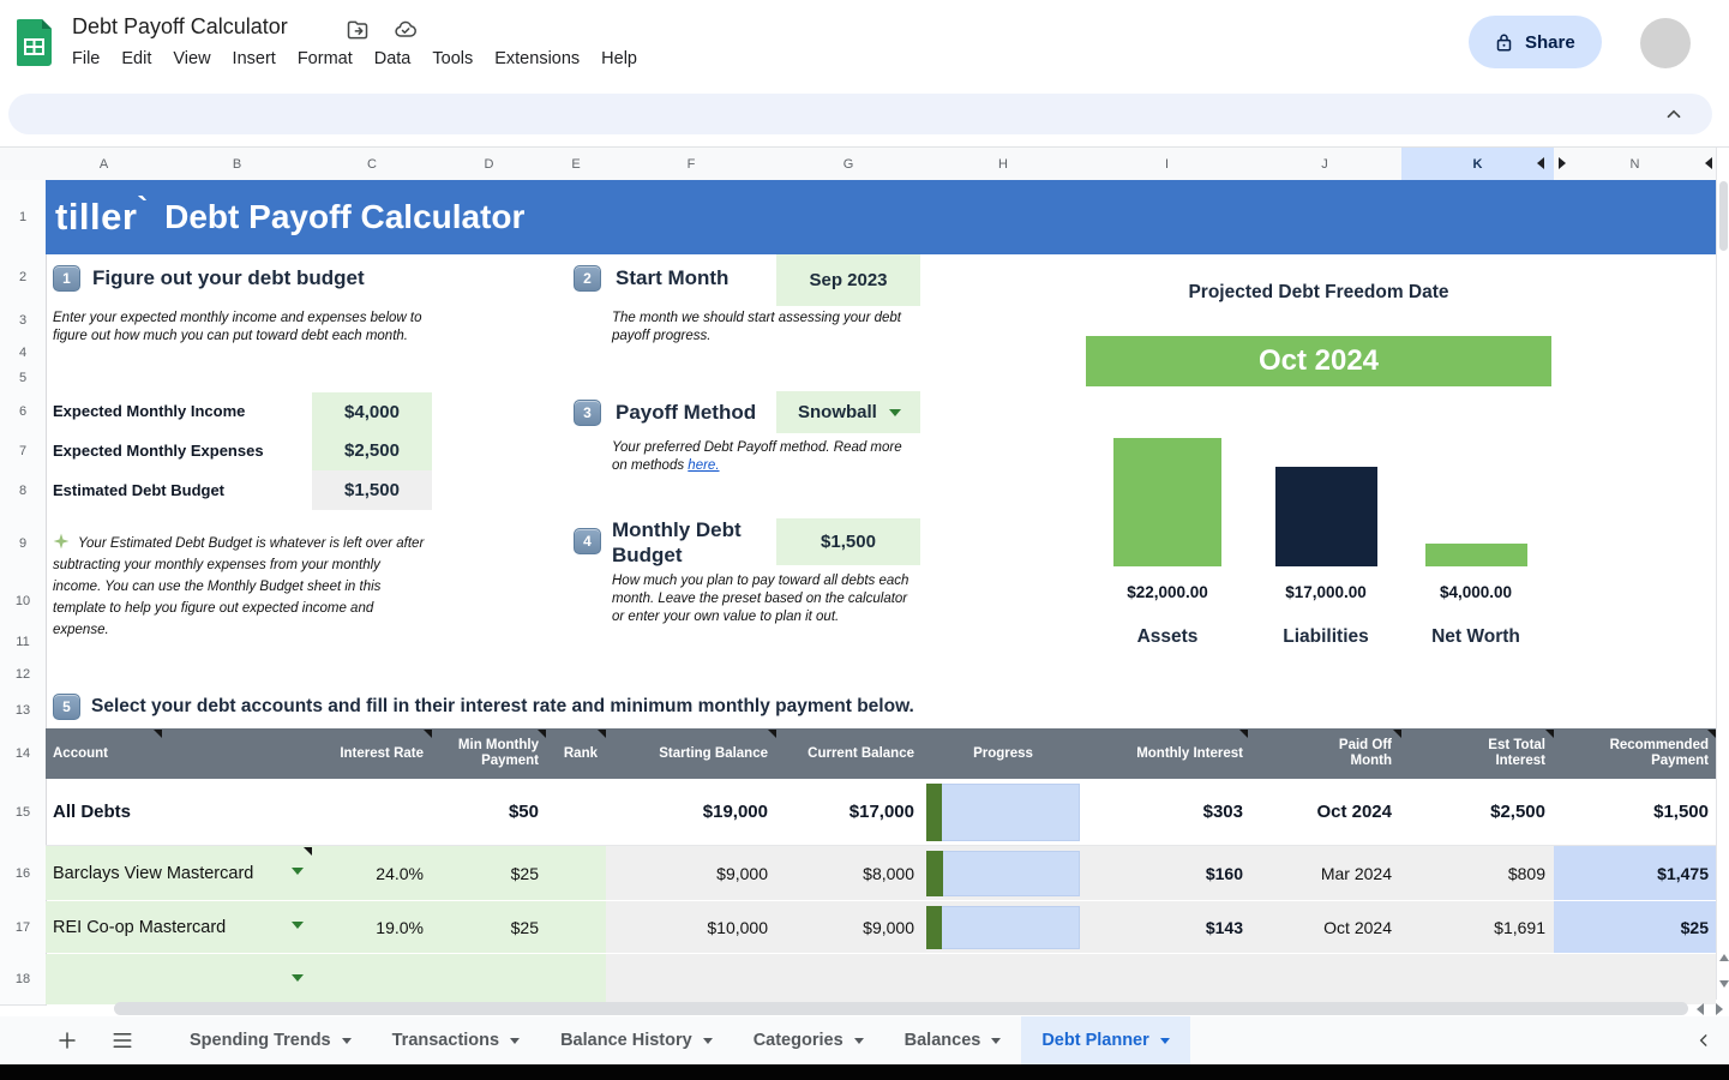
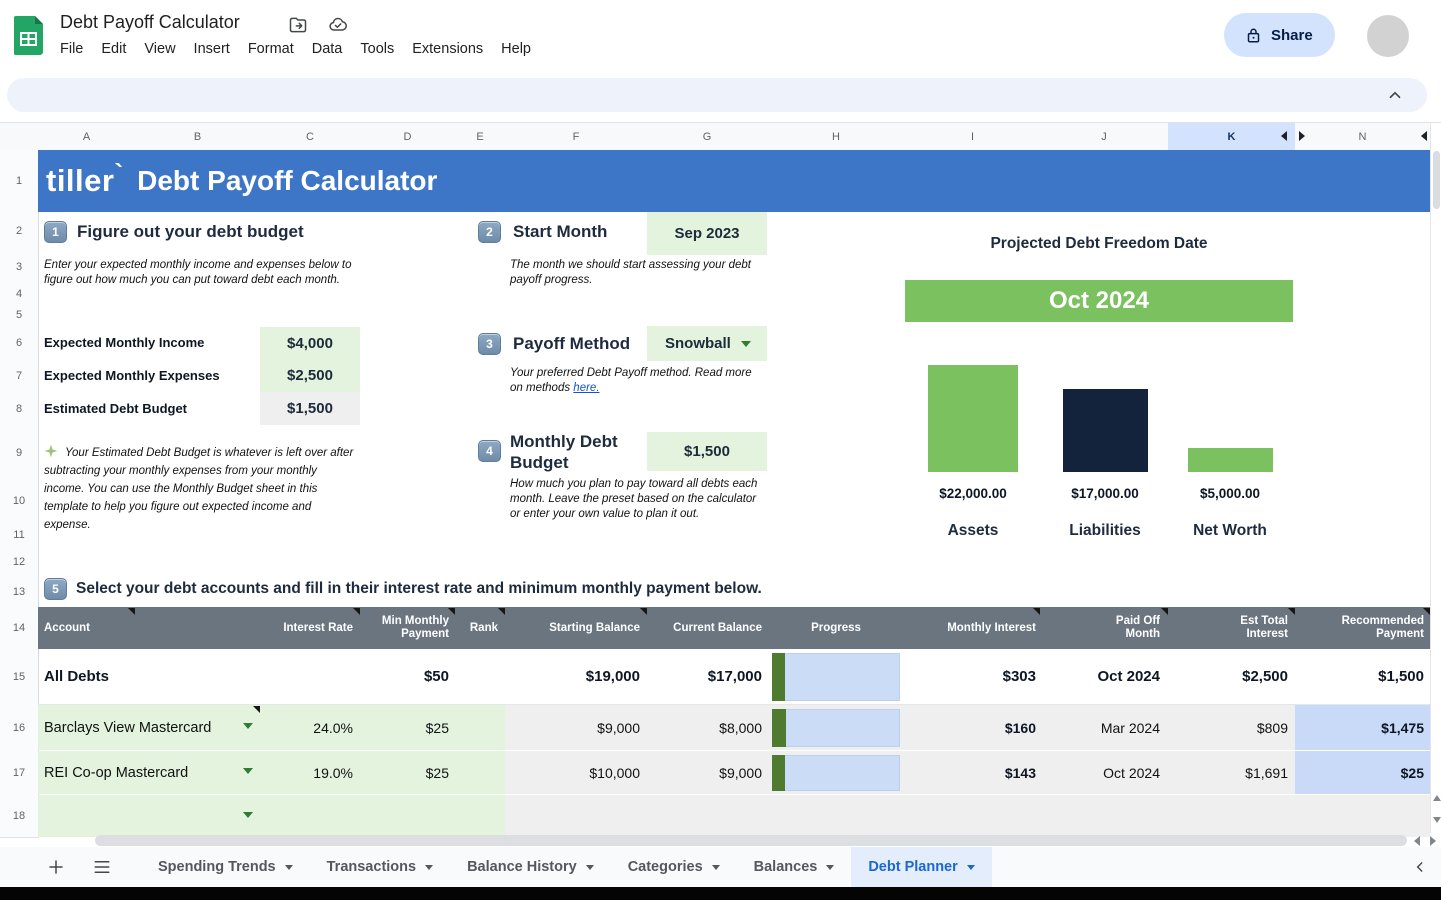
Net Worth: $4,000.00 -> $5,000.00
